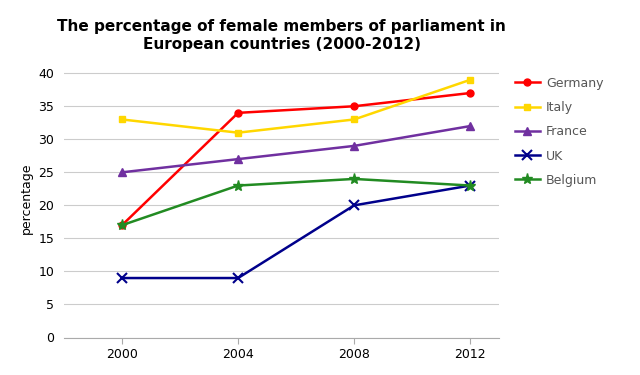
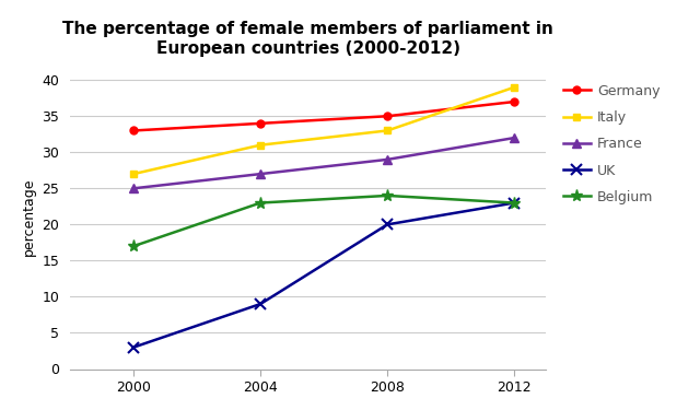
Germany/2000: 17 -> 33
Italy/2000: 33 -> 27
UK/2000: 9 -> 3
